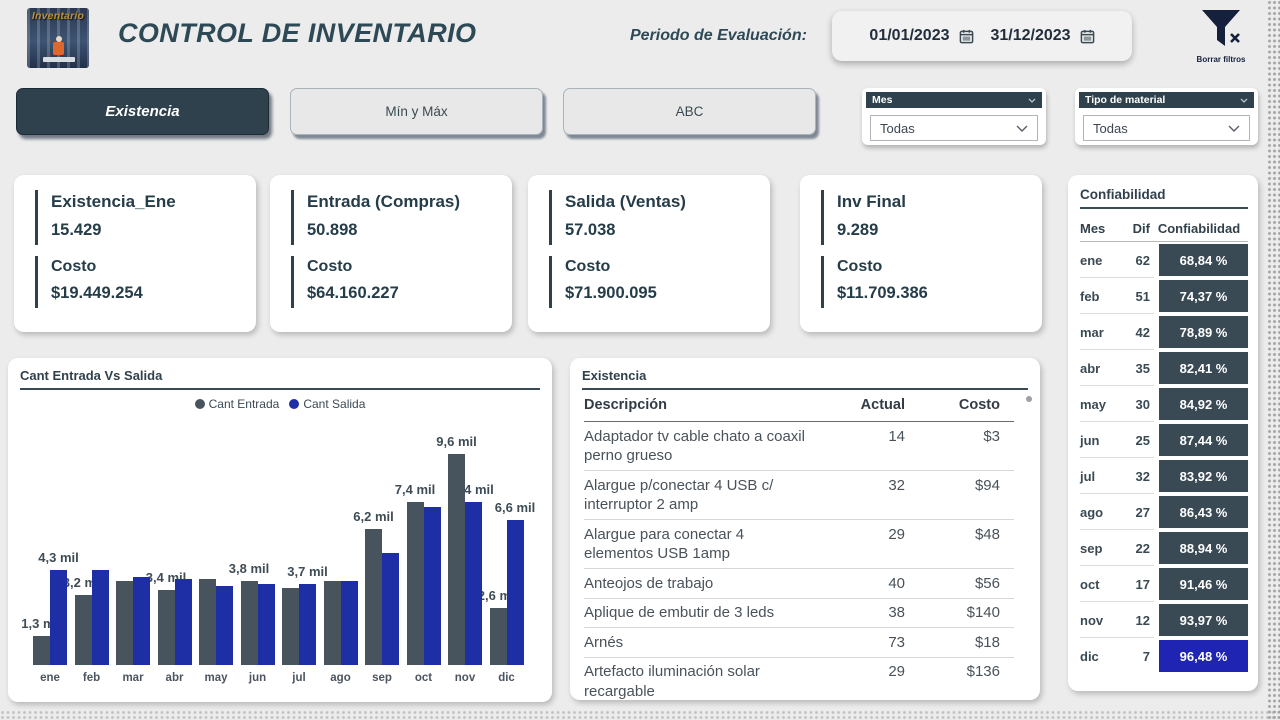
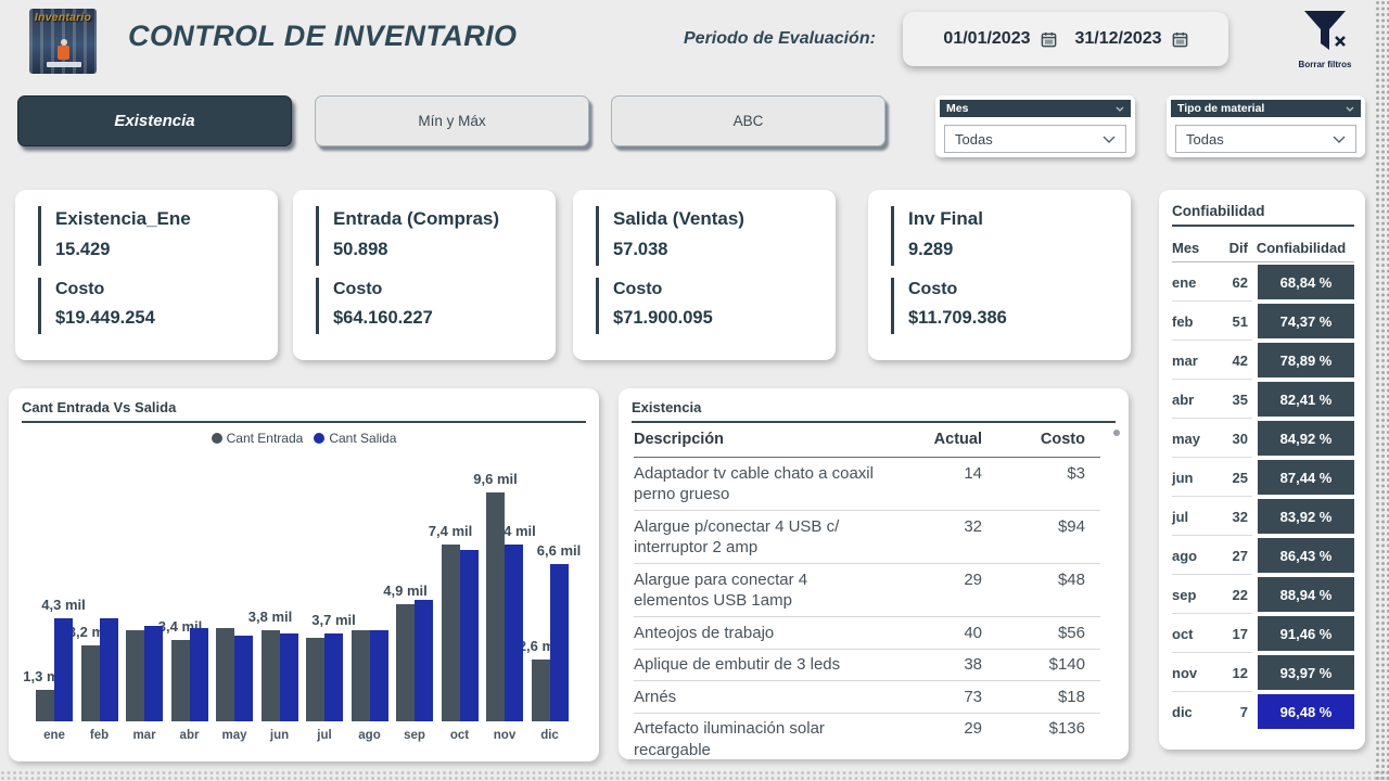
Cant Entrada/sep: 6,2 -> 4,9
